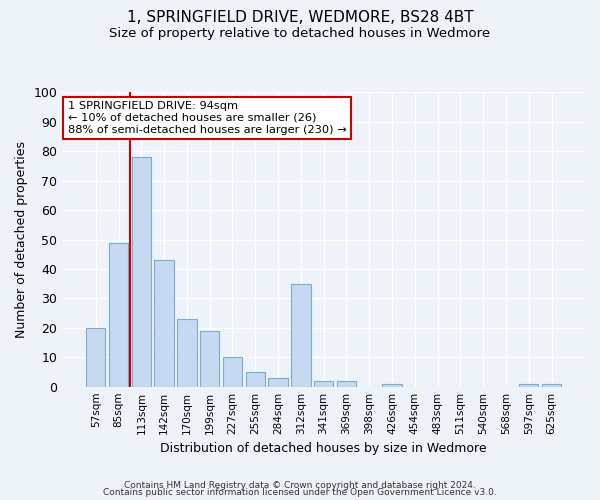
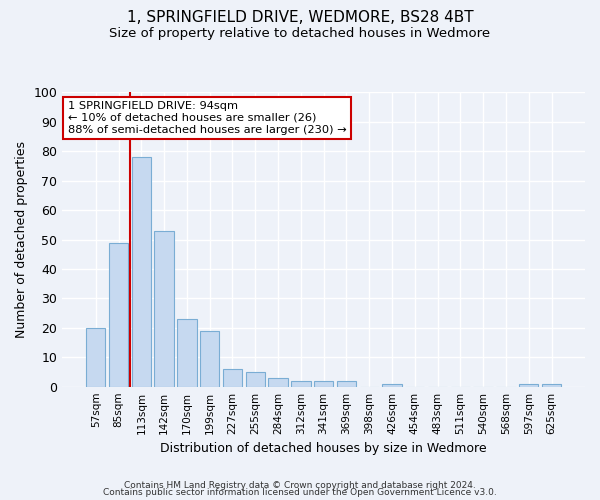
142sqm: 43 -> 53
227sqm: 10 -> 6
312sqm: 35 -> 2
